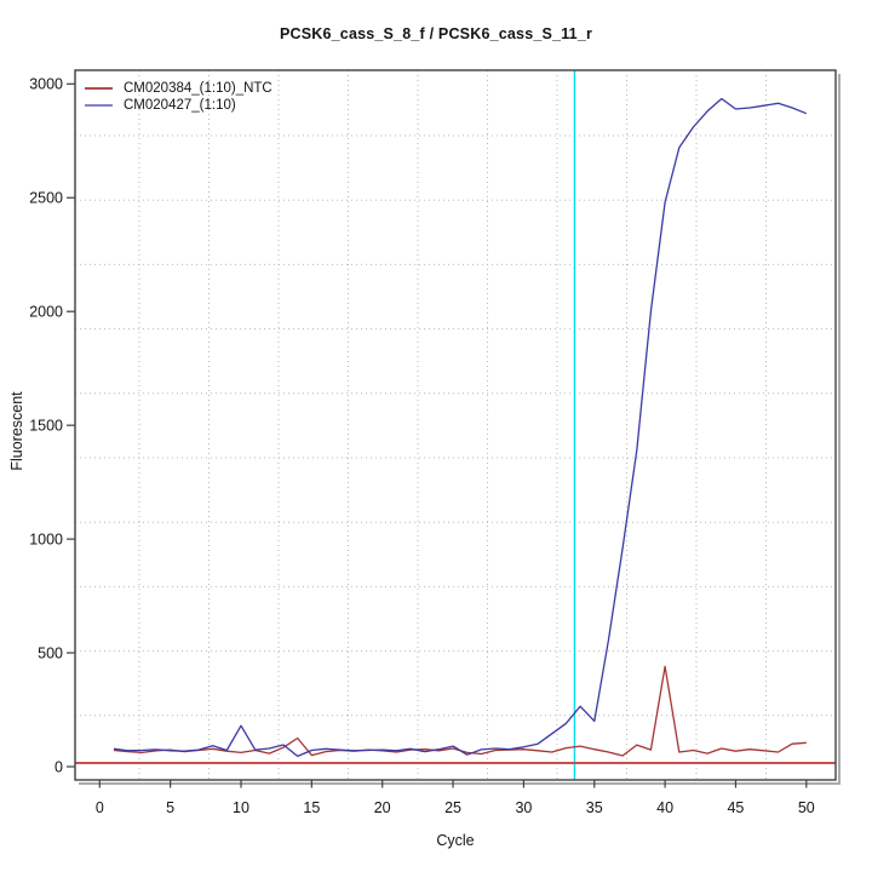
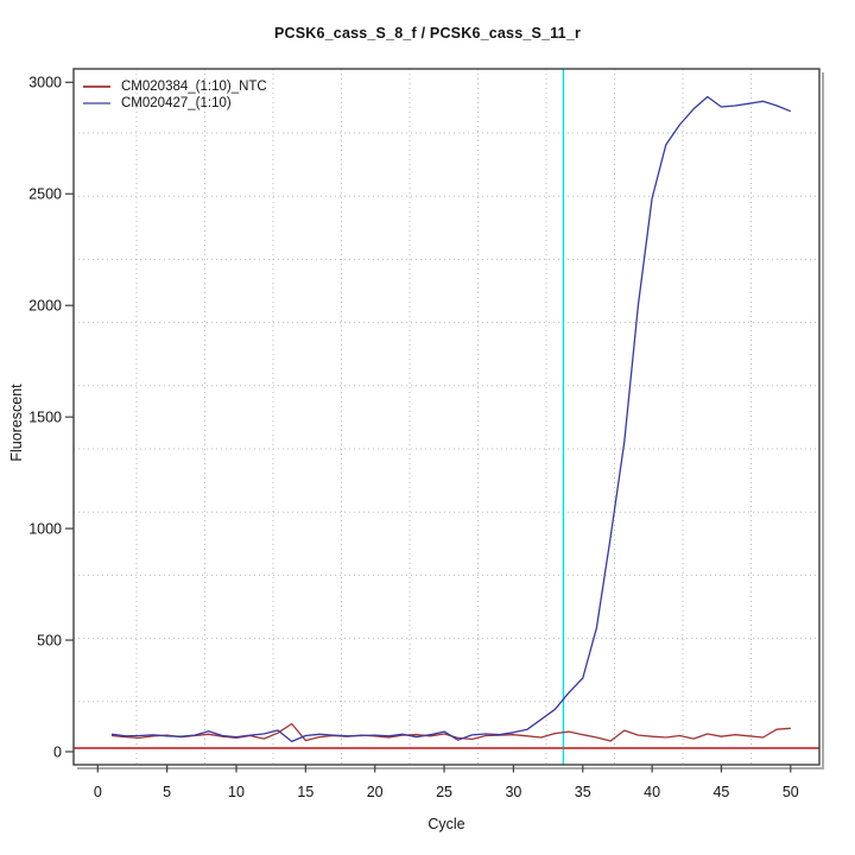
CM020427_(1:10)/10: 180 -> 70
CM020427_(1:10)/35: 200 -> 330
CM020384_(1:10)_NTC/40: 440 -> 70
